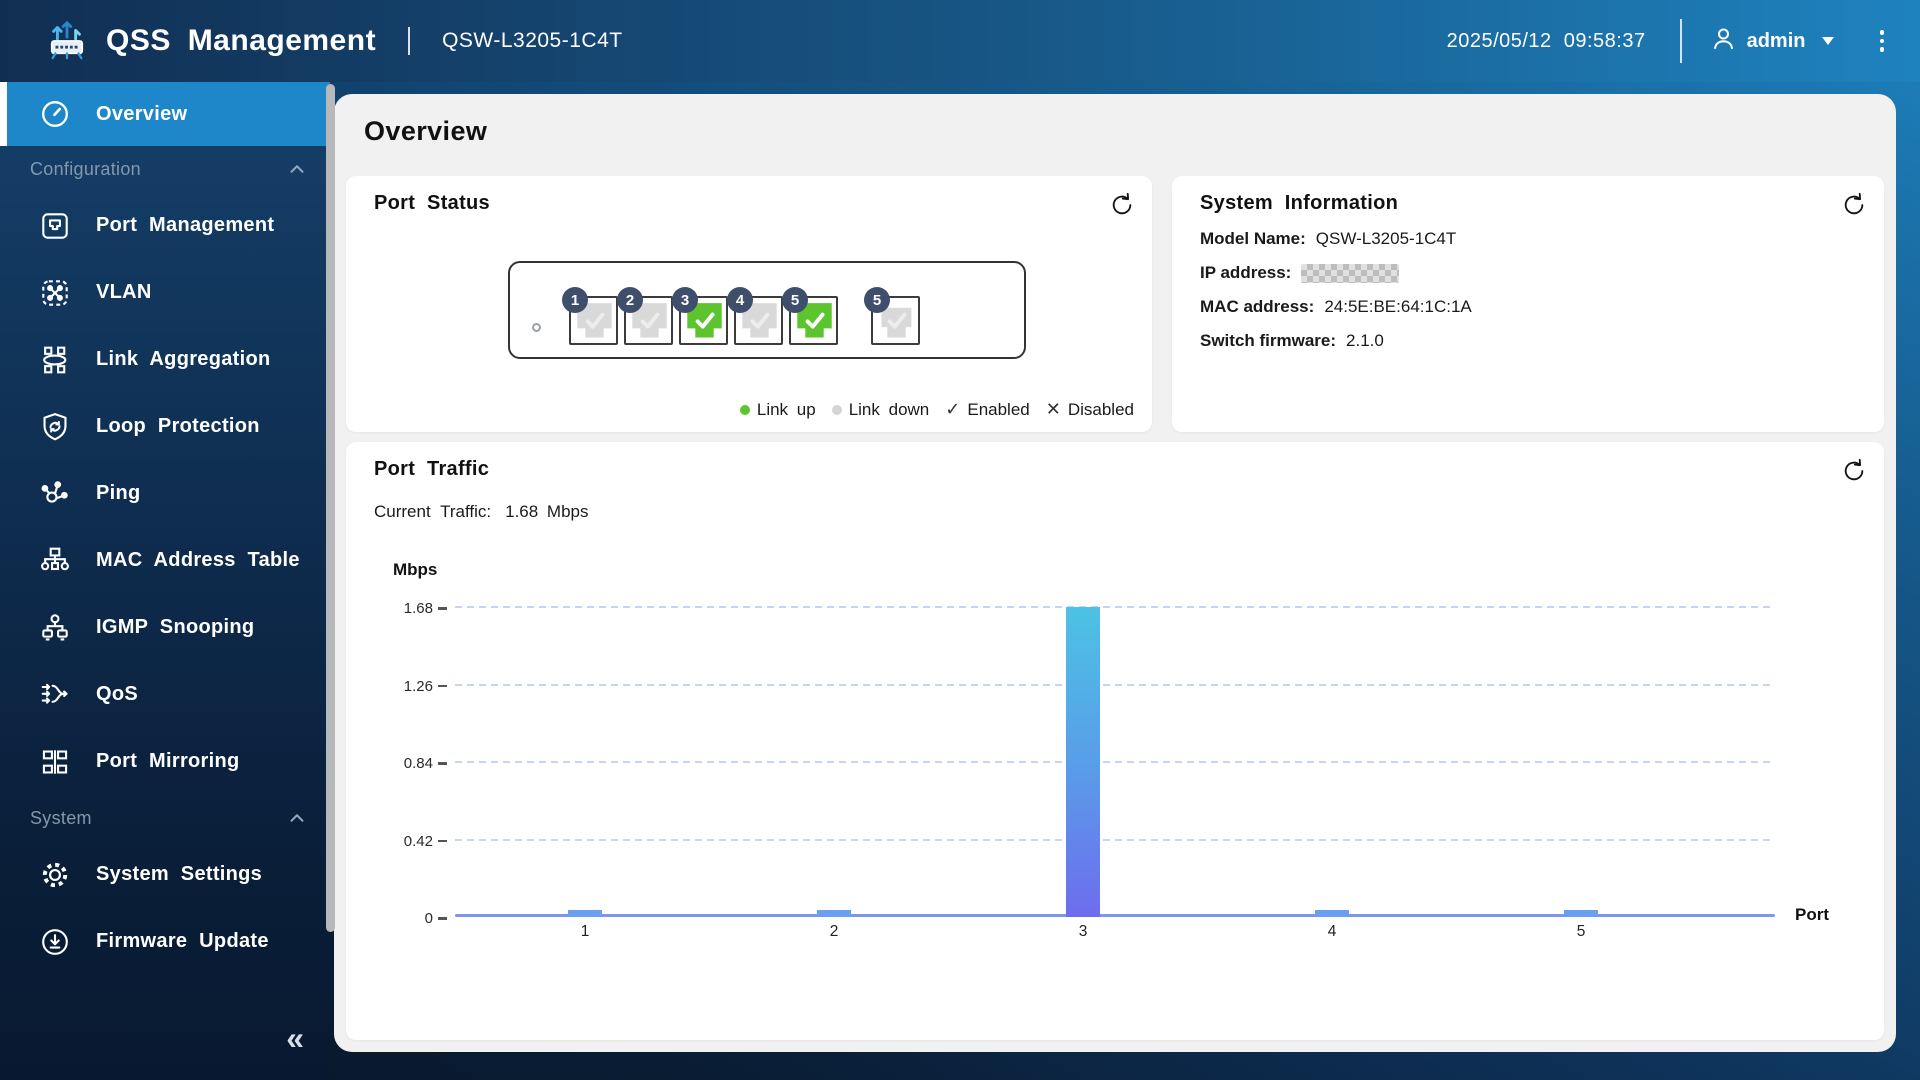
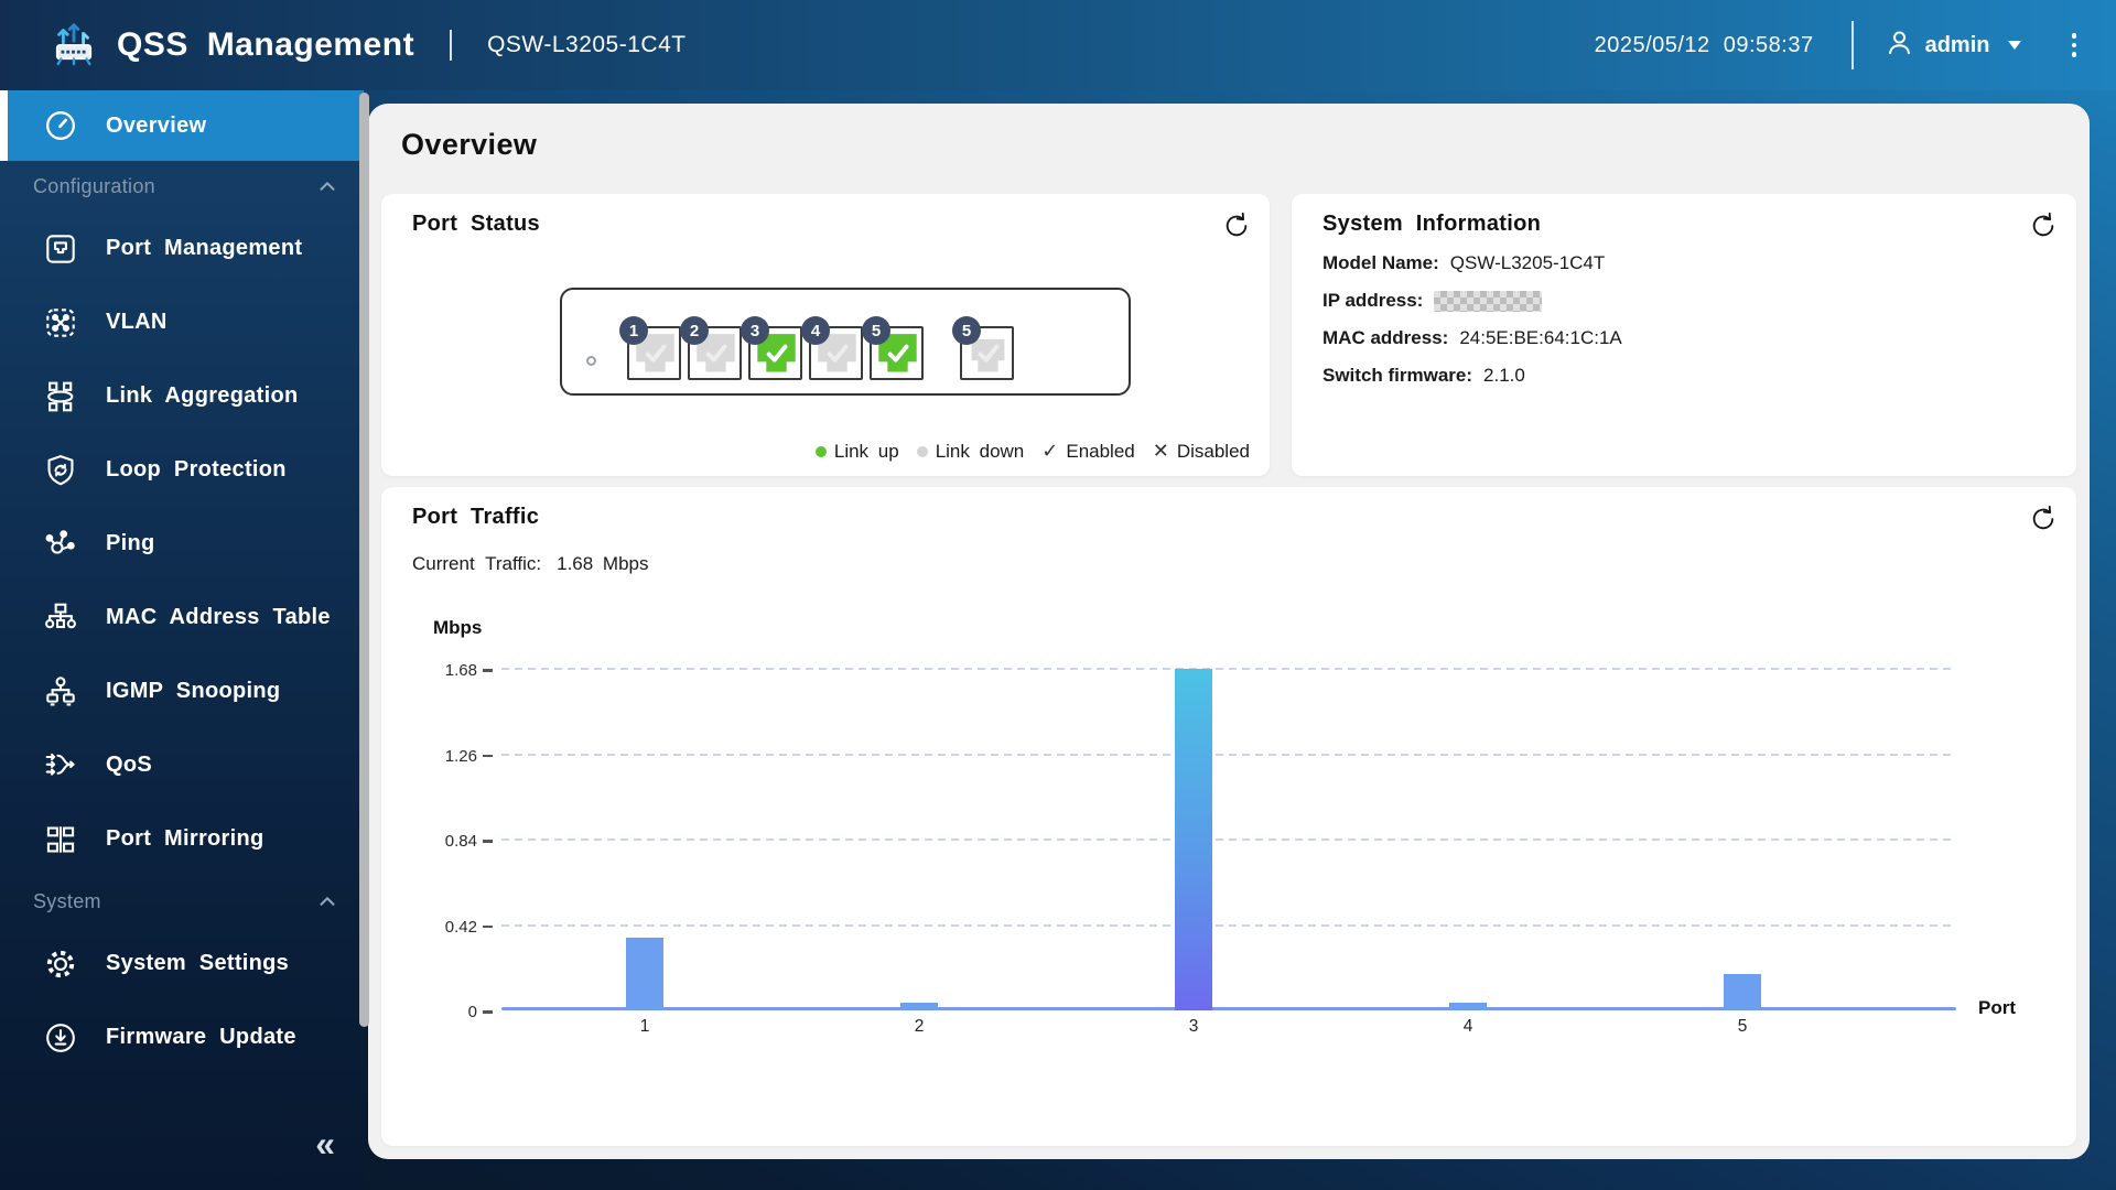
1: 0.02 -> 0.36
5: 0.02 -> 0.18
